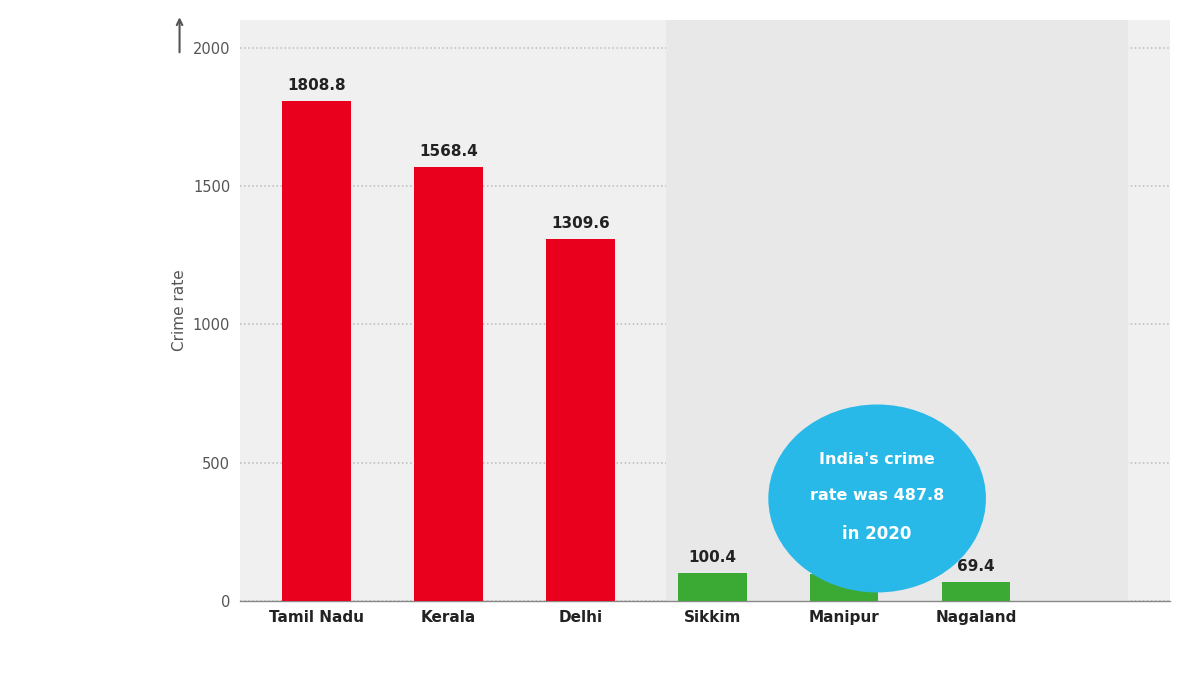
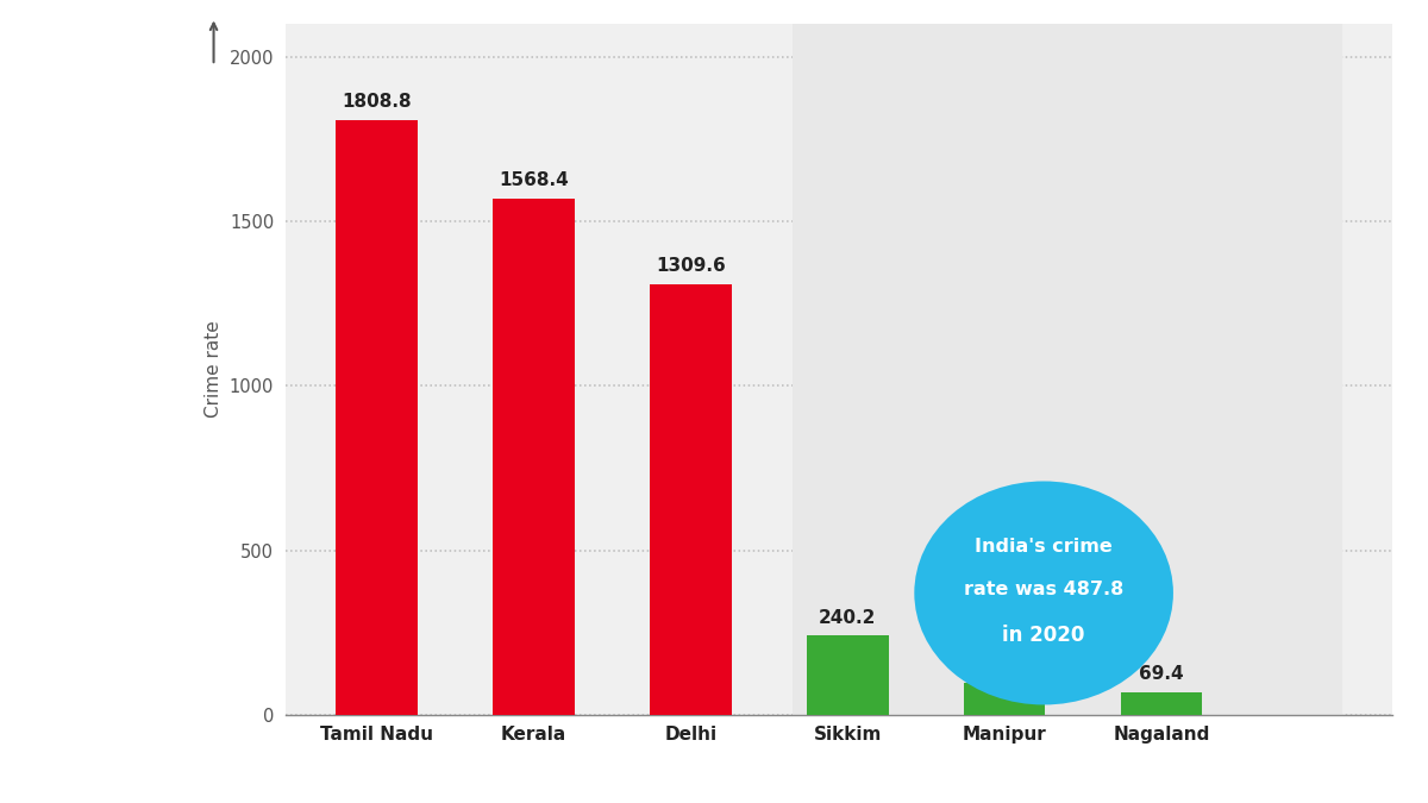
Sikkim: 100.4 -> 240.2
